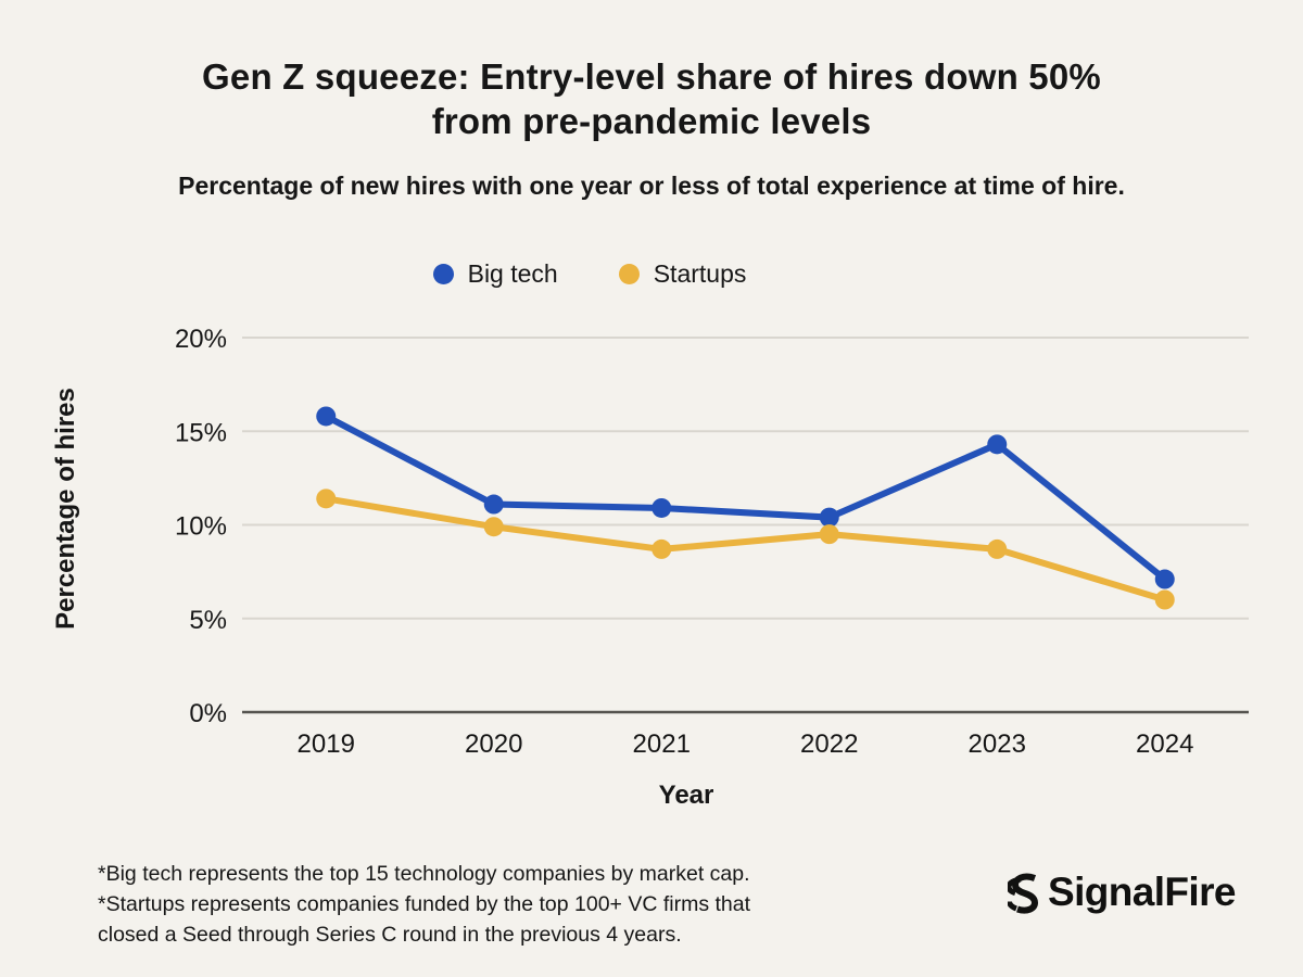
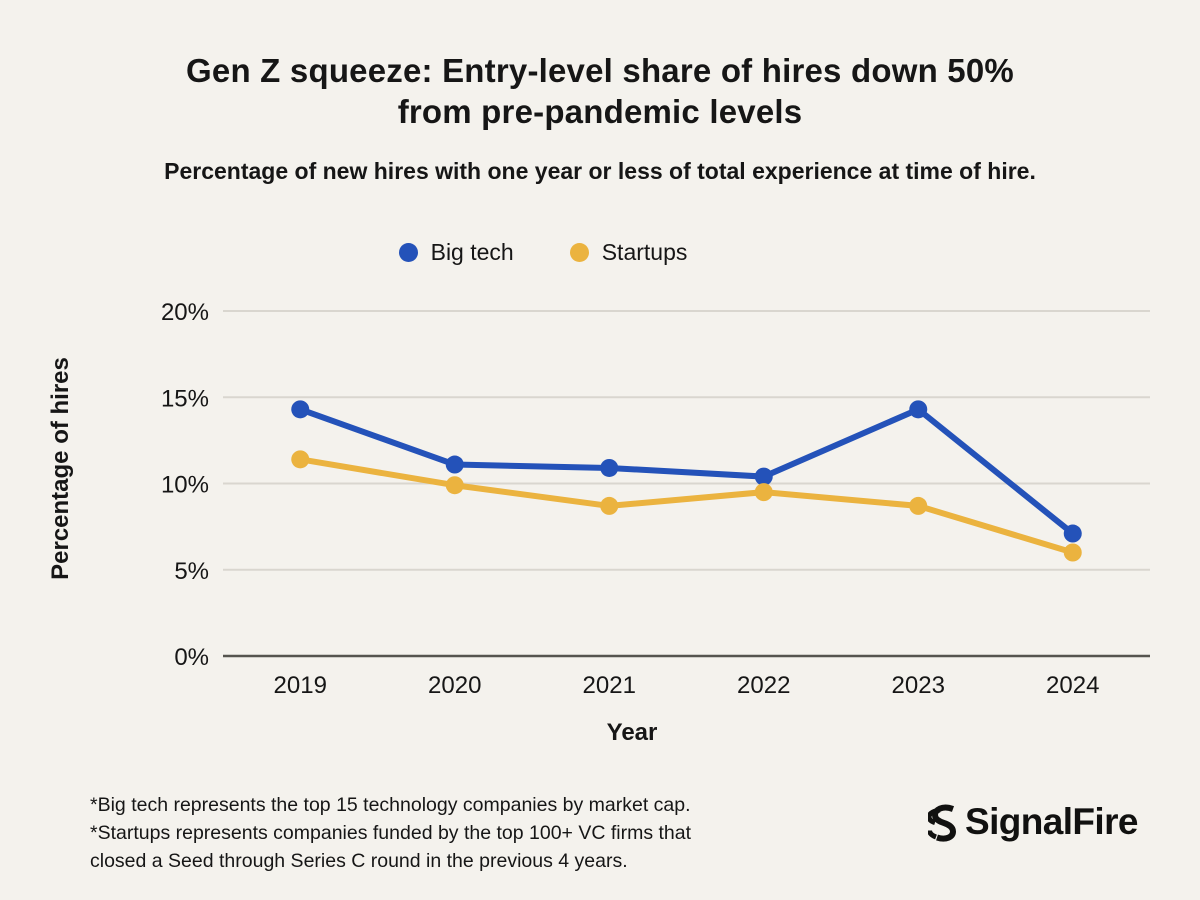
Big tech/2019: 15.8% -> 14.3%
